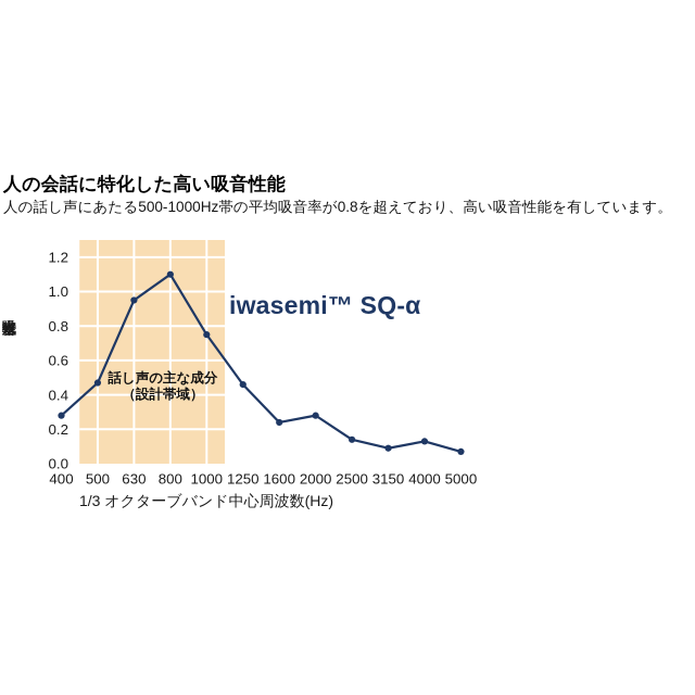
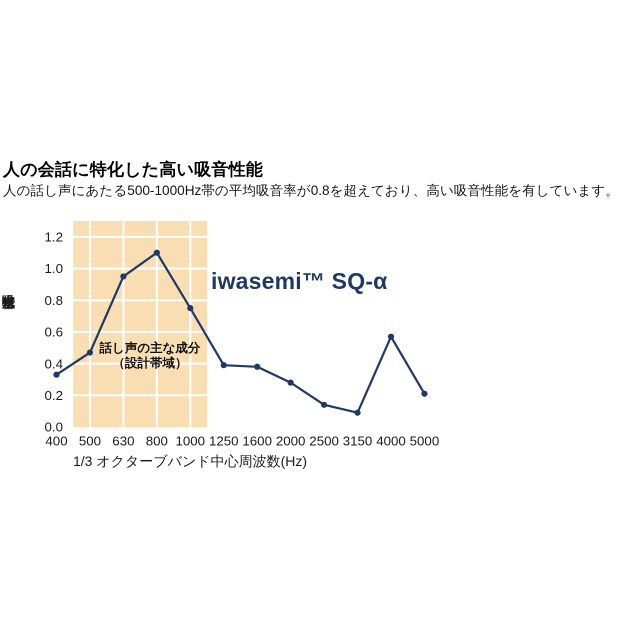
400: 0.28 -> 0.33
1250: 0.46 -> 0.39
1600: 0.24 -> 0.38
4000: 0.13 -> 0.57
5000: 0.07 -> 0.21
